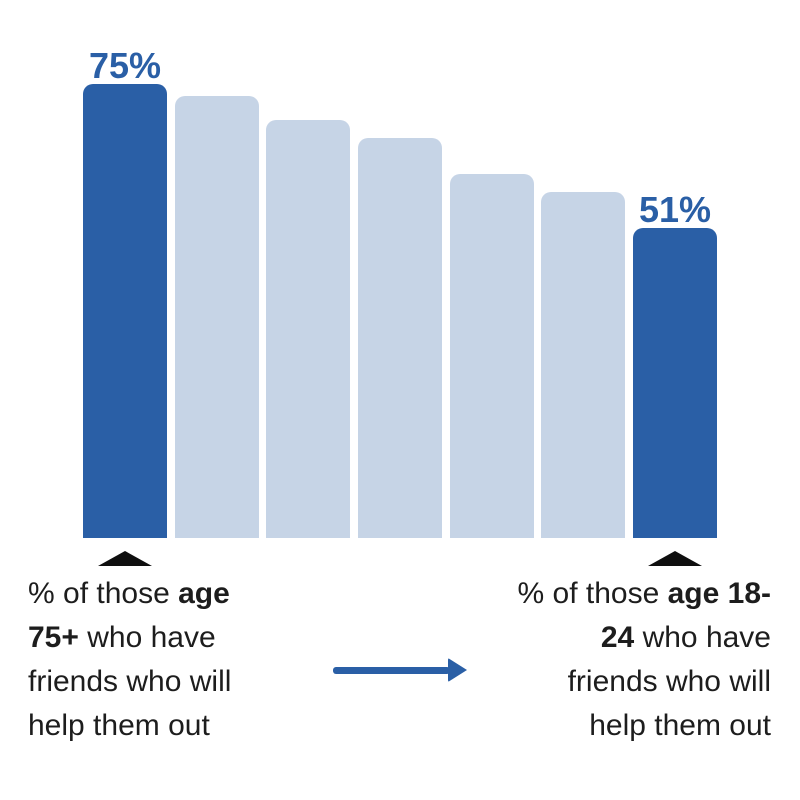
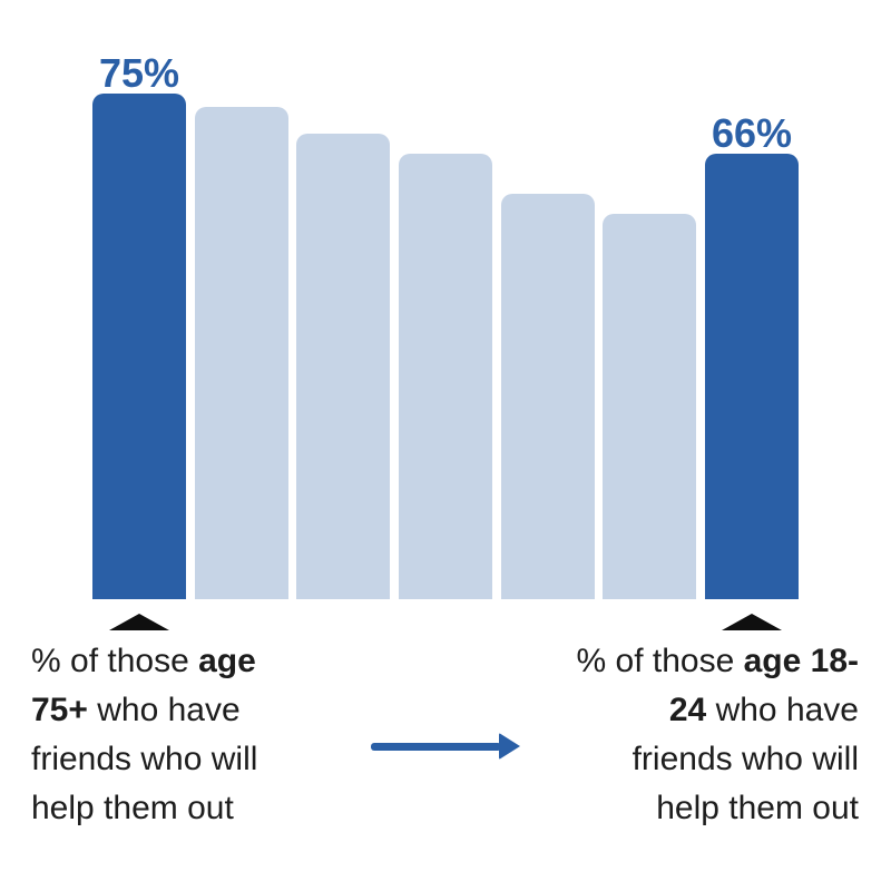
age 18-24: 51% -> 66%
